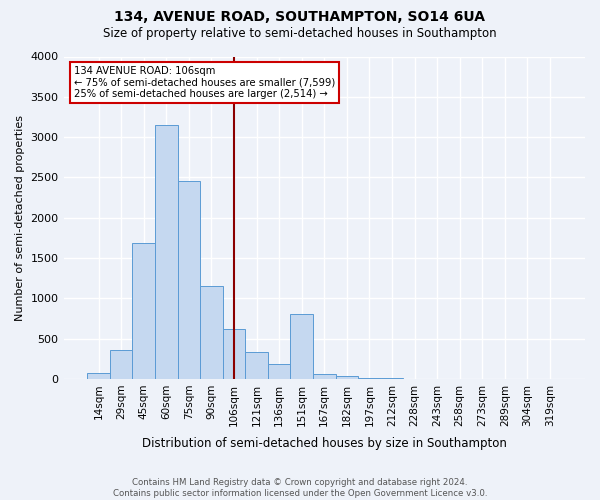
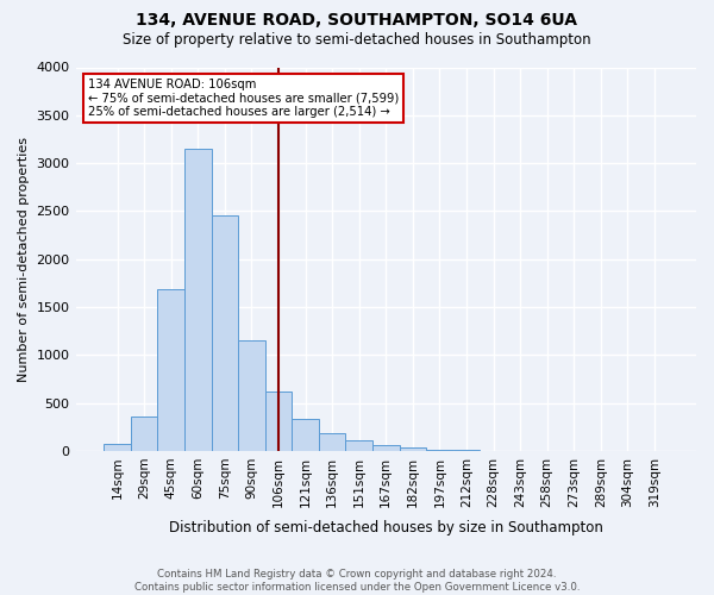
151sqm: 800 -> 110
